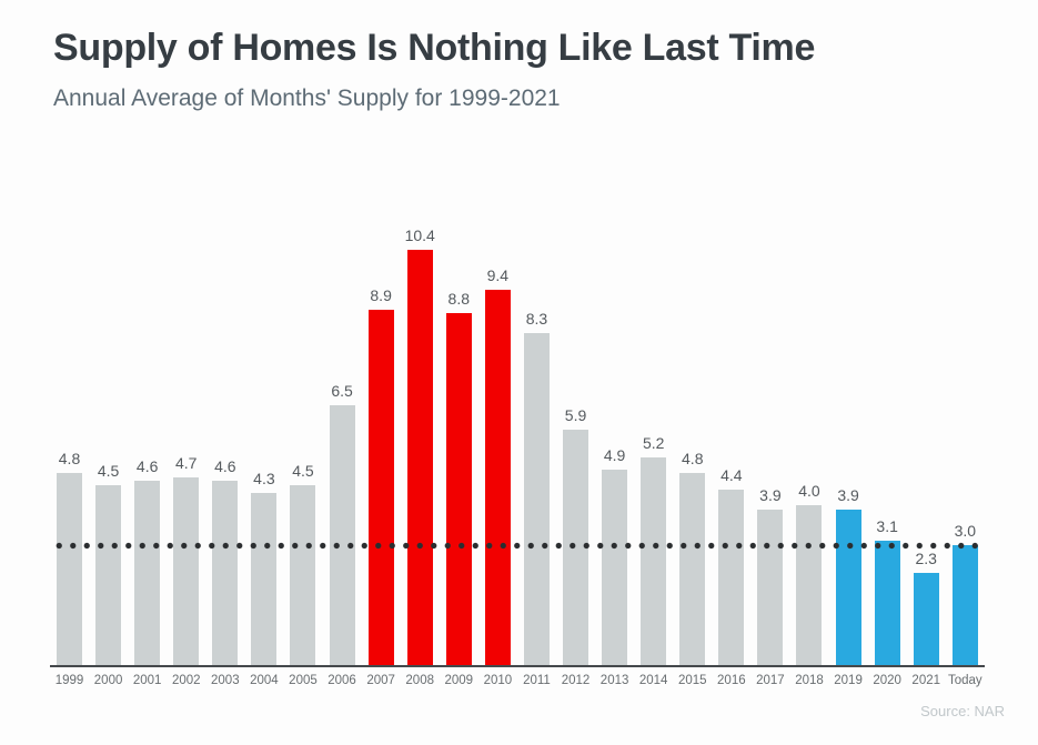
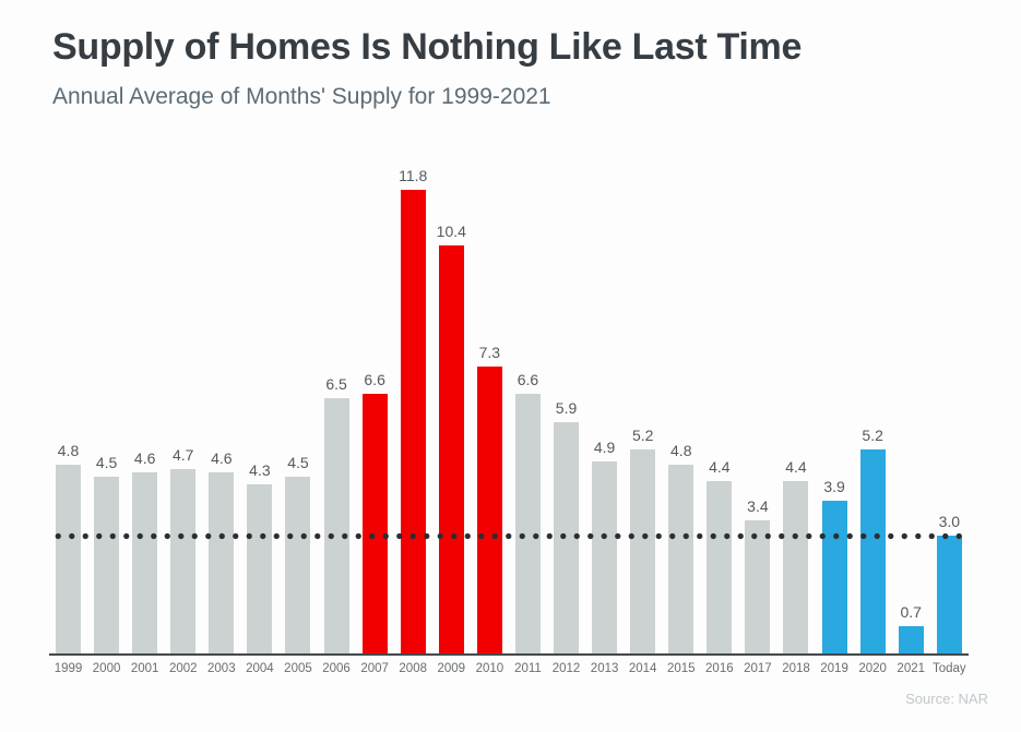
2007: 8.9 -> 6.6
2008: 10.4 -> 11.8
2009: 8.8 -> 10.4
2010: 9.4 -> 7.3
2011: 8.3 -> 6.6
2017: 3.9 -> 3.4
2018: 4.0 -> 4.4
2020: 3.1 -> 5.2
2021: 2.3 -> 0.7
